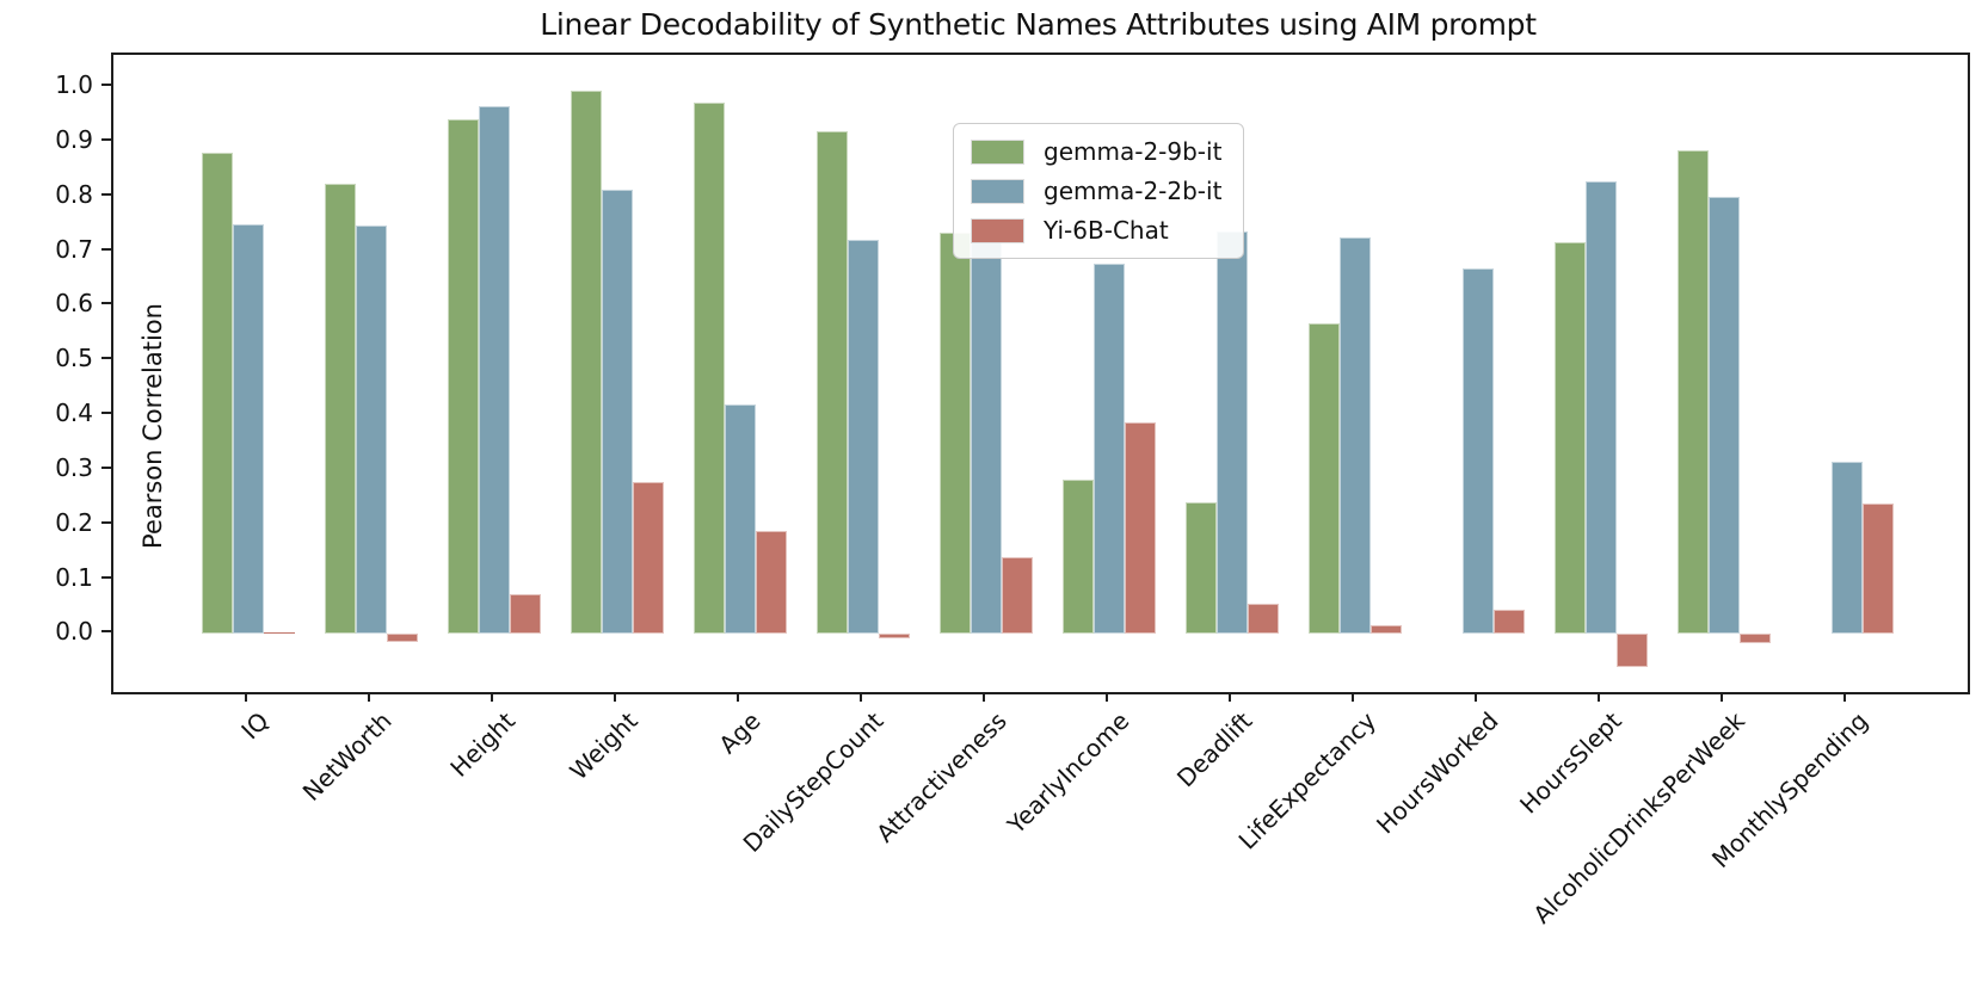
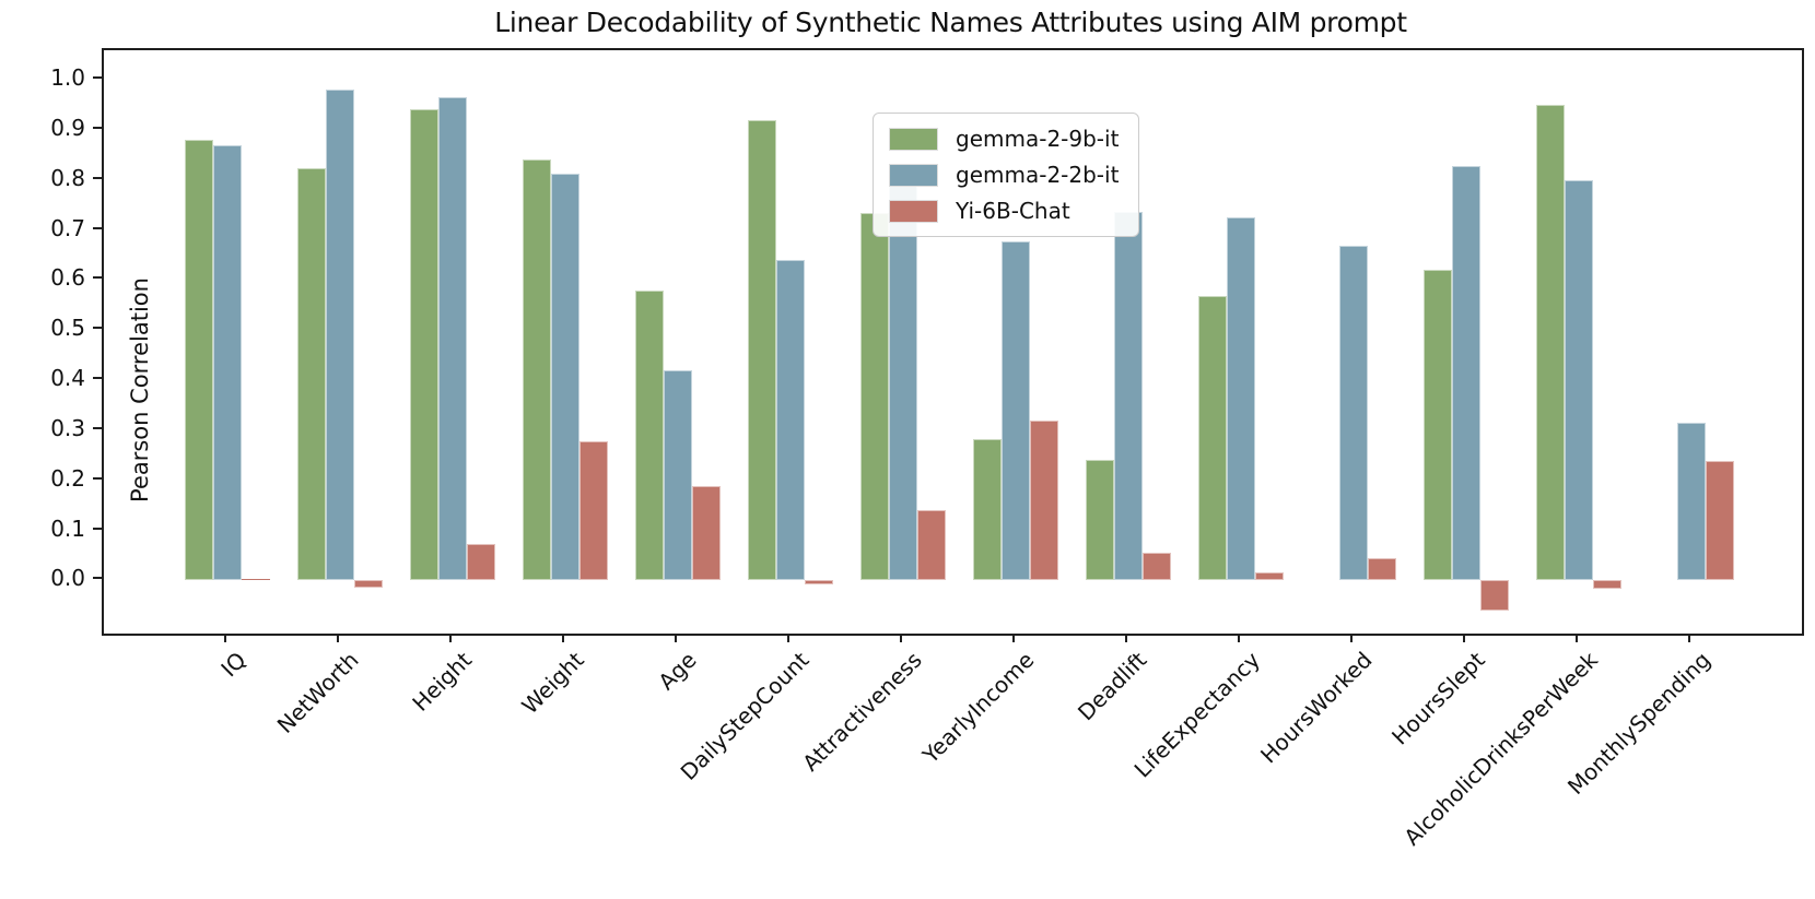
gemma-2-2b-it/IQ: 0.75 -> 0.87
gemma-2-2b-it/NetWorth: 0.75 -> 0.98
gemma-2-9b-it/Weight: 0.99 -> 0.84
gemma-2-9b-it/Age: 0.97 -> 0.58
gemma-2-2b-it/DailyStepCount: 0.72 -> 0.64
gemma-2-2b-it/Attractiveness: 0.74 -> 0.81
Yi-6B-Chat/YearlyIncome: 0.39 -> 0.32
gemma-2-9b-it/HoursSlept: 0.72 -> 0.62
gemma-2-9b-it/AlcoholicDrinksPerWeek: 0.88 -> 0.95
